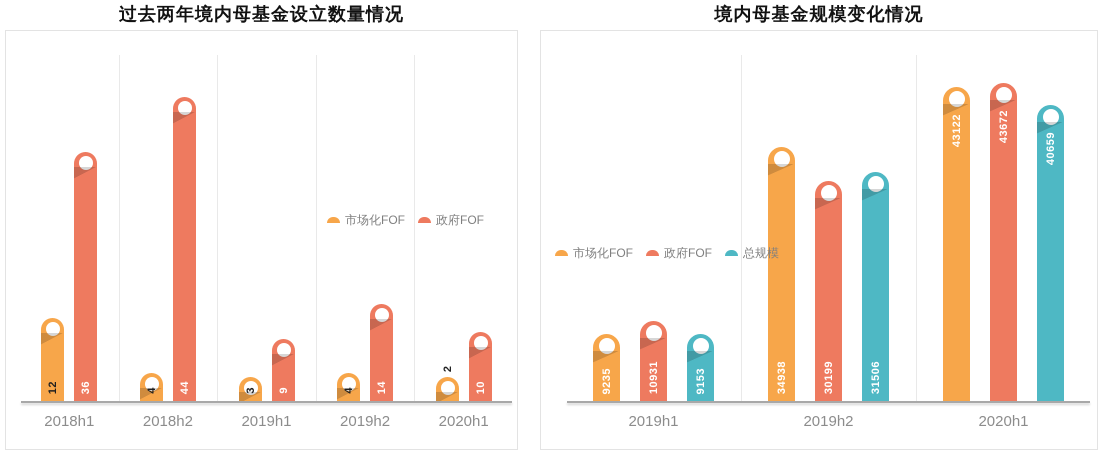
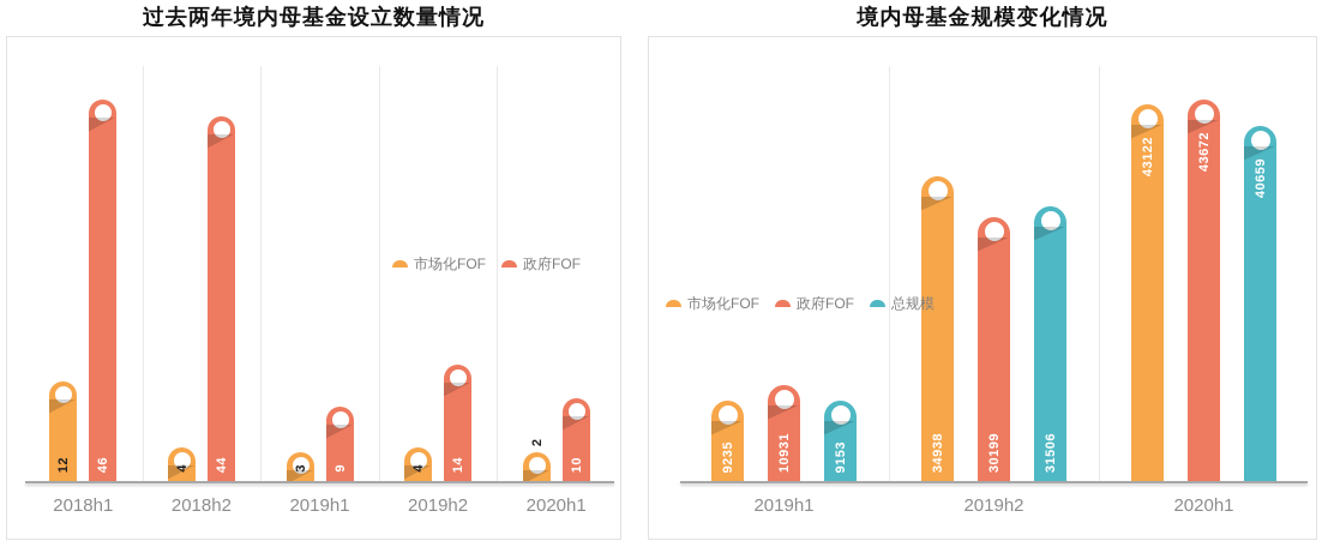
过去两年境内母基金设立数量情况/政府FOF/2018h1: 36 -> 46
